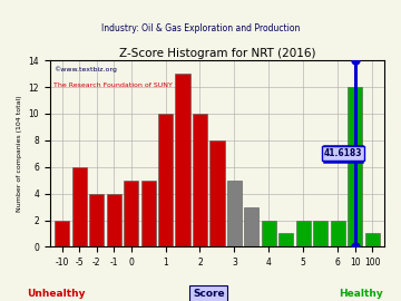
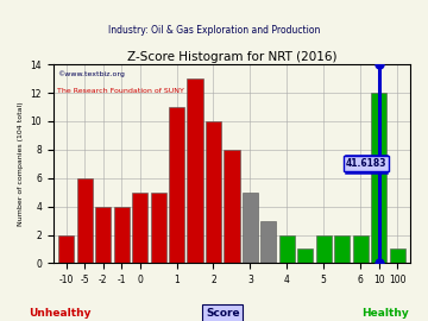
1: 10 -> 11
